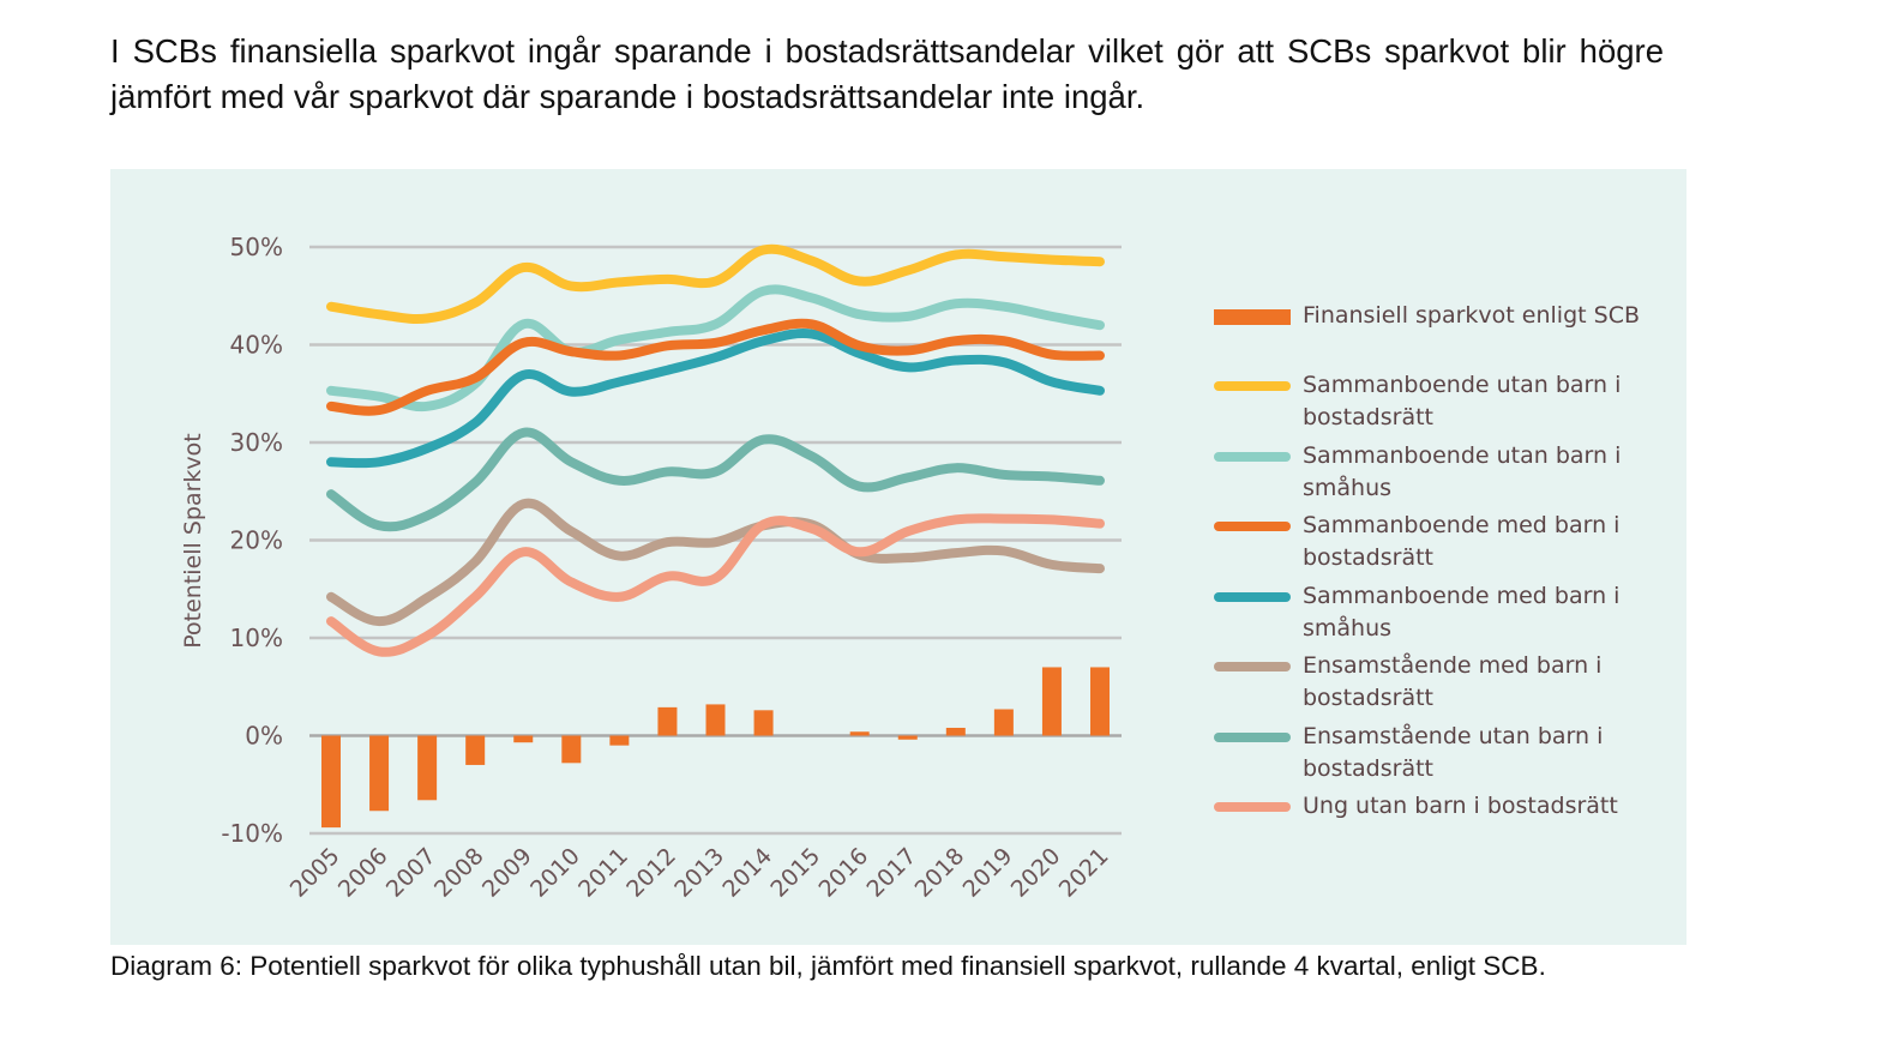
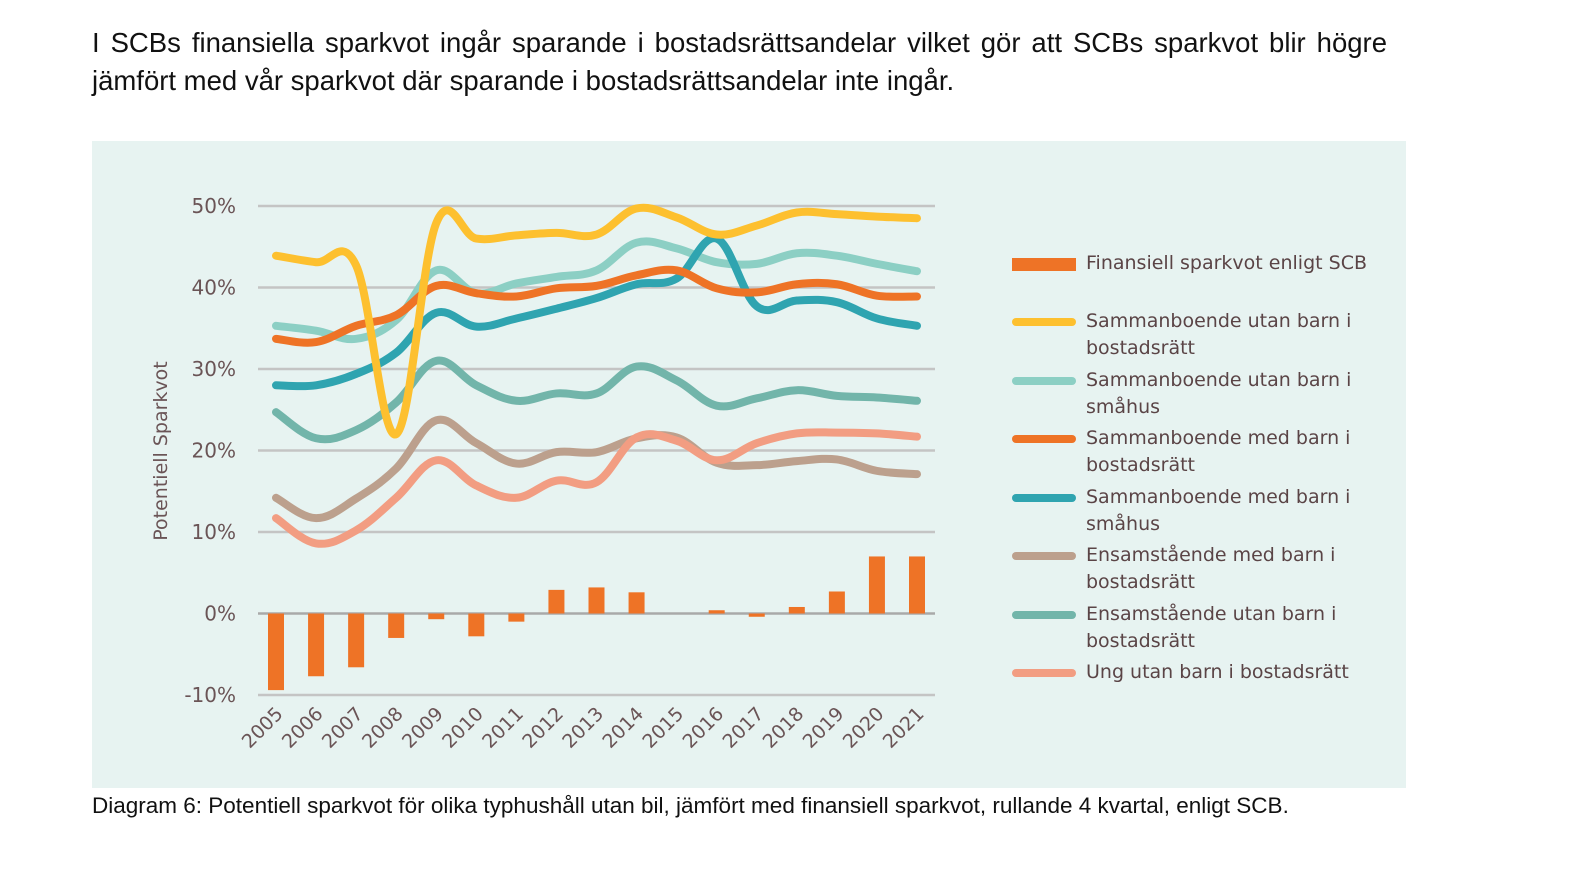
Sammanboende utan barn i bostadsrätt/2008: 44% -> 22%
Sammanboende med barn i småhus/2016: 39% -> 46%
